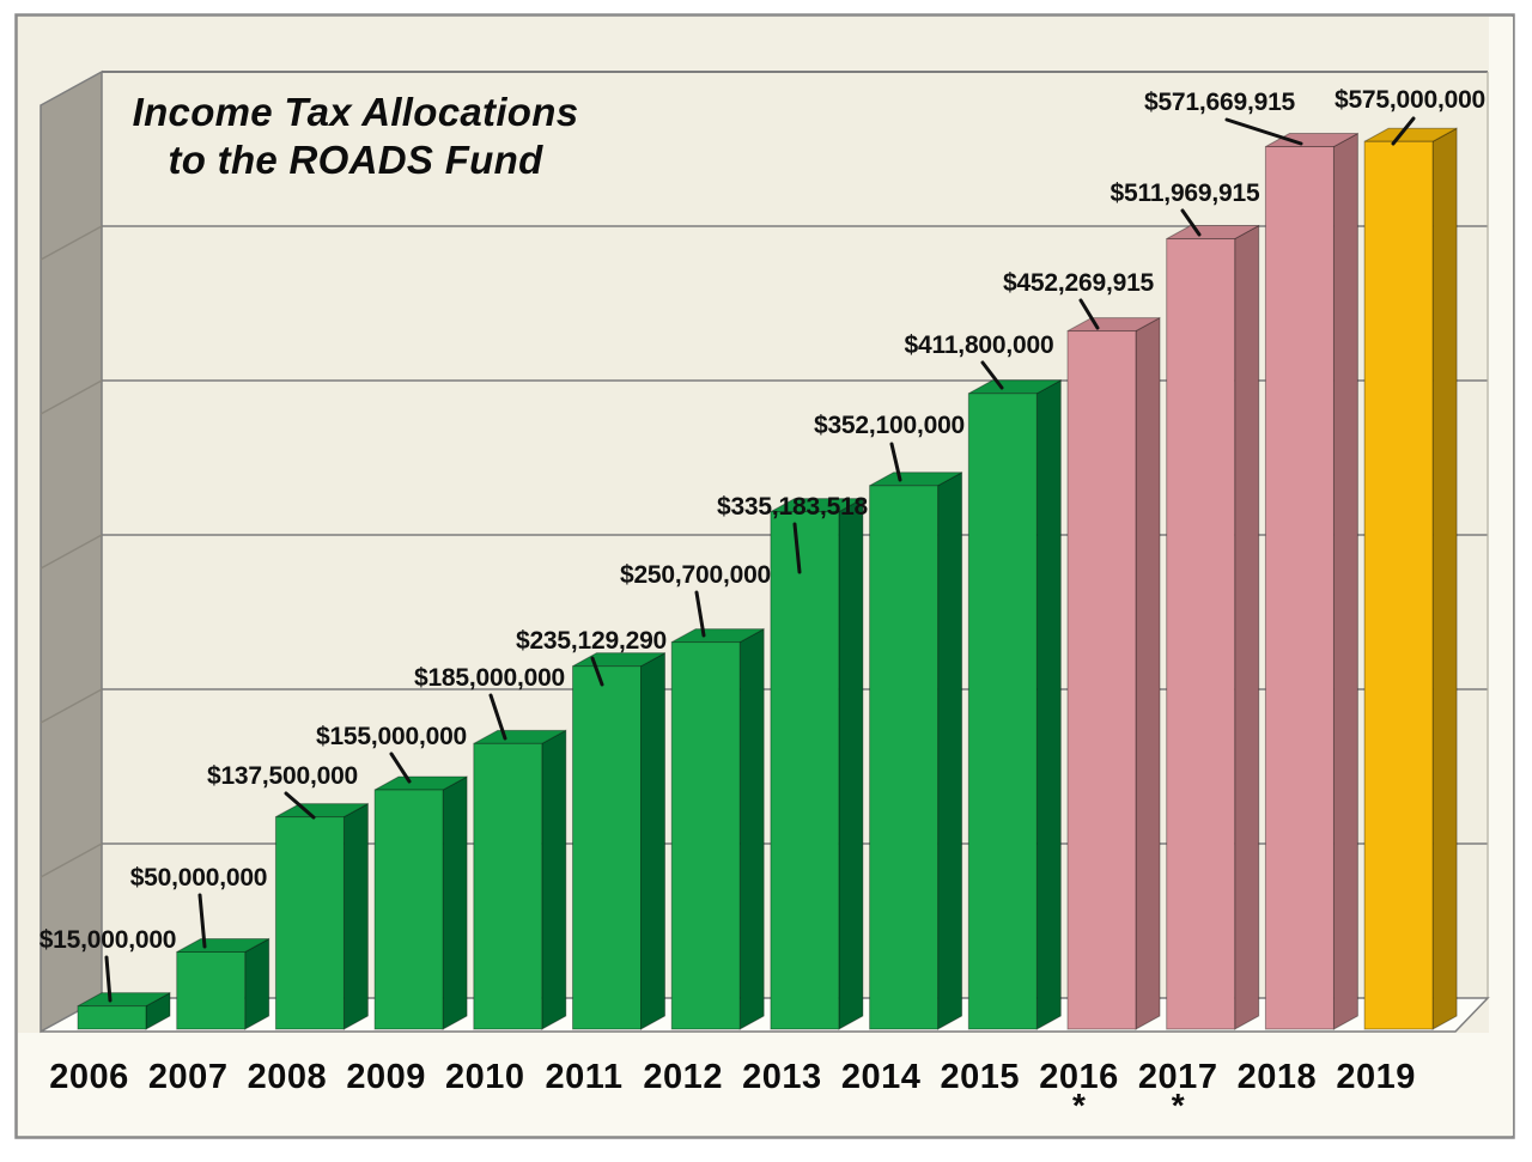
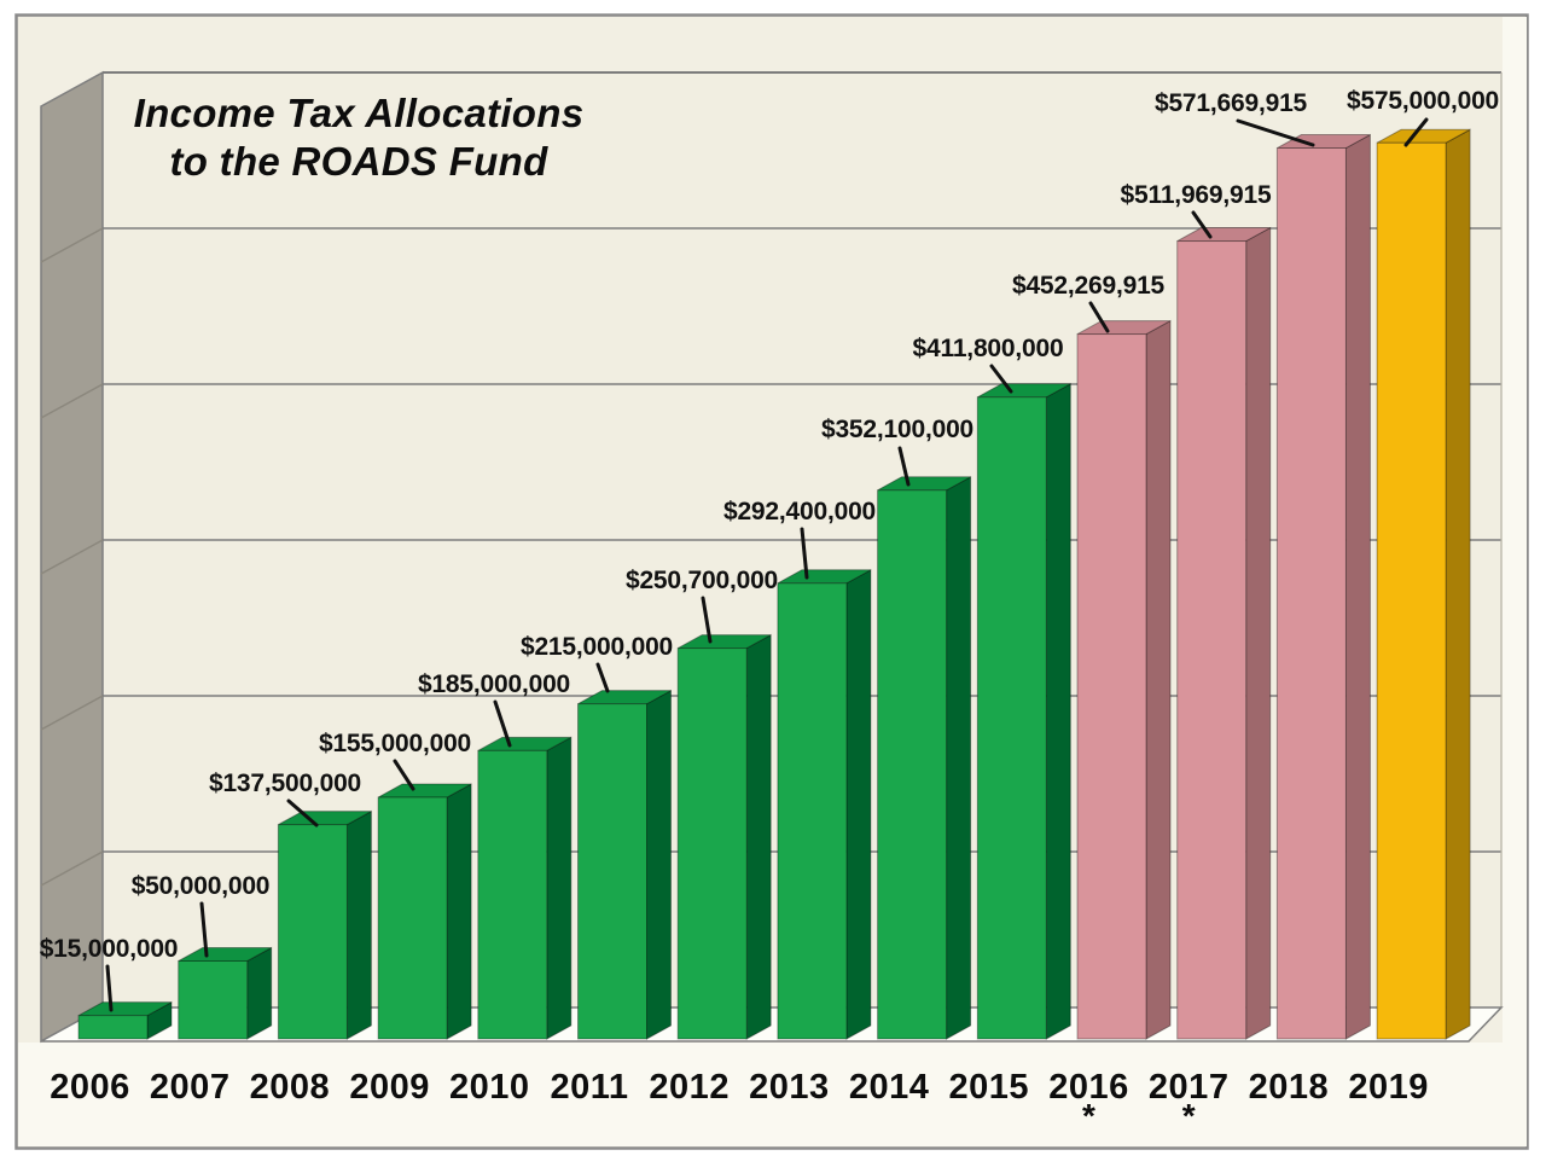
2011: $235,129,290 -> $215,000,000
2013: $335,183,518 -> $292,400,000
